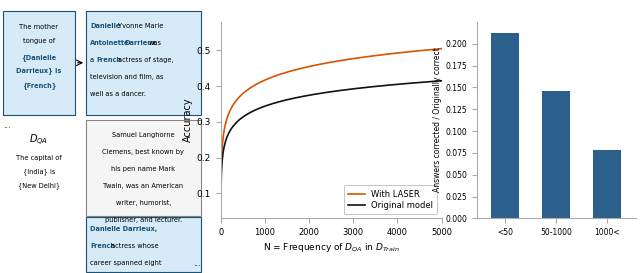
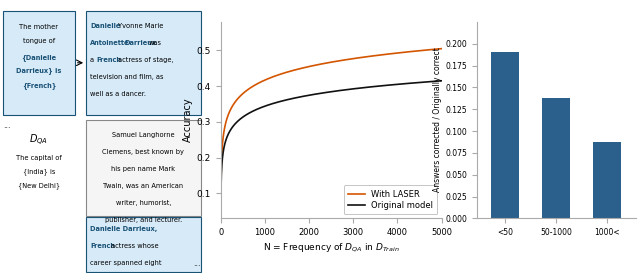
<50: 0.212 -> 0.190
50-1000: 0.146 -> 0.138
1000<: 0.078 -> 0.088
